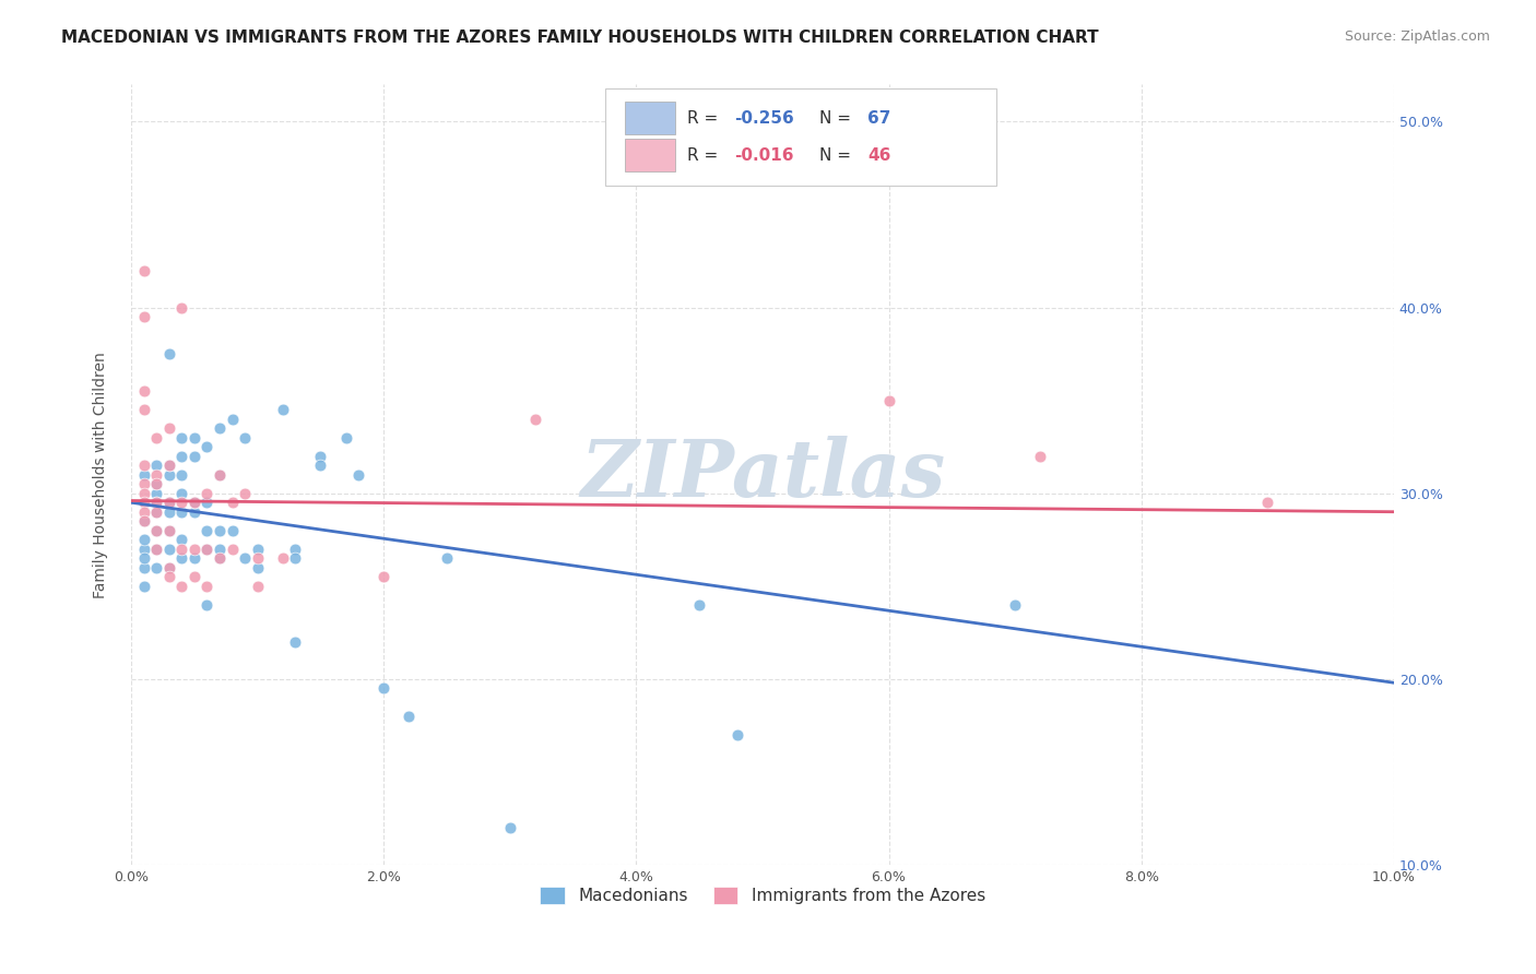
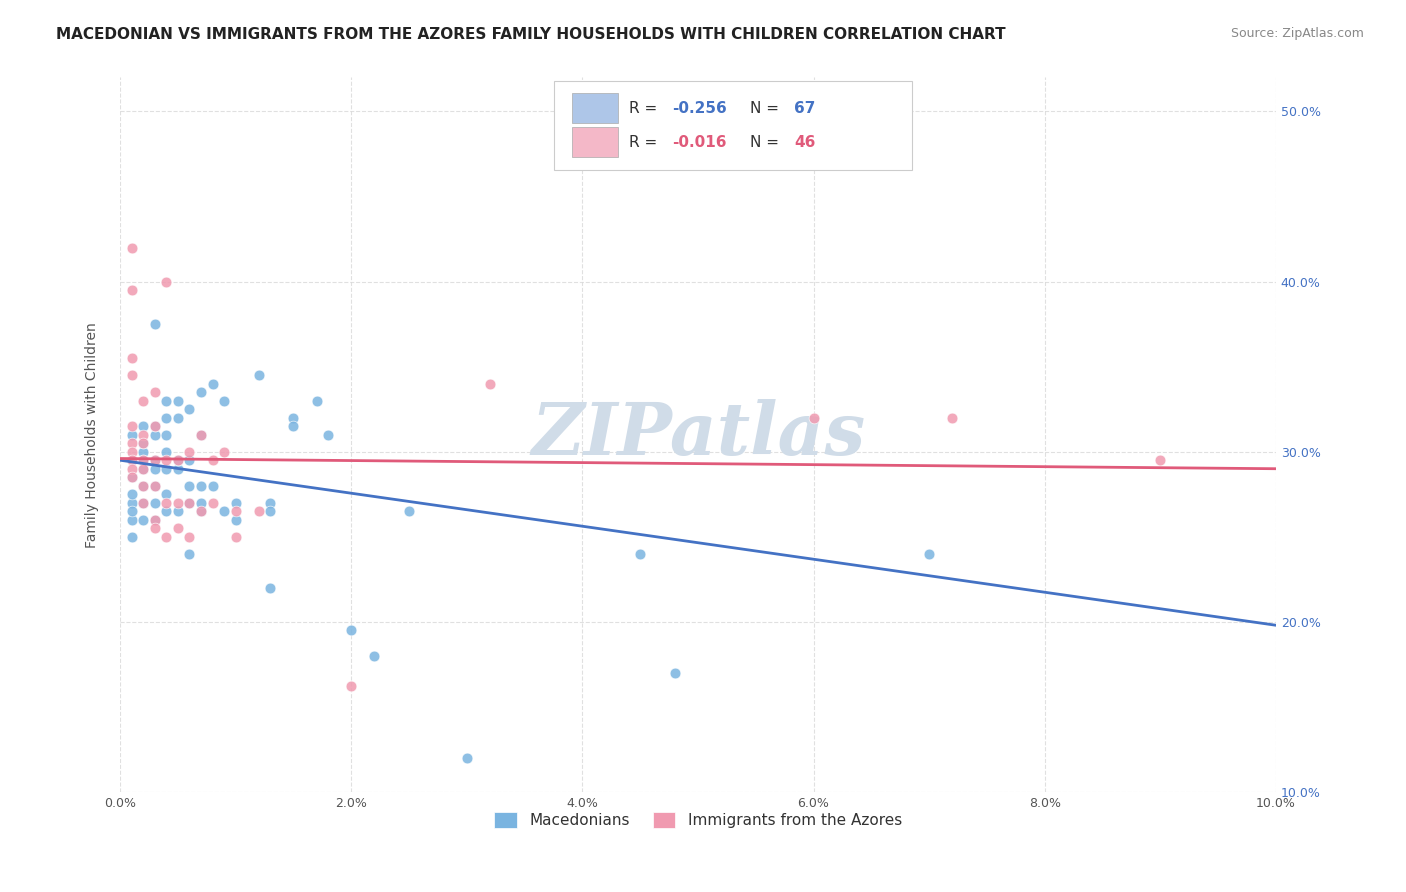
Immigrants from the Azores/2.0%: 25.5% -> 16.2%
Immigrants from the Azores/6.0%: 35.0% -> 32.0%
